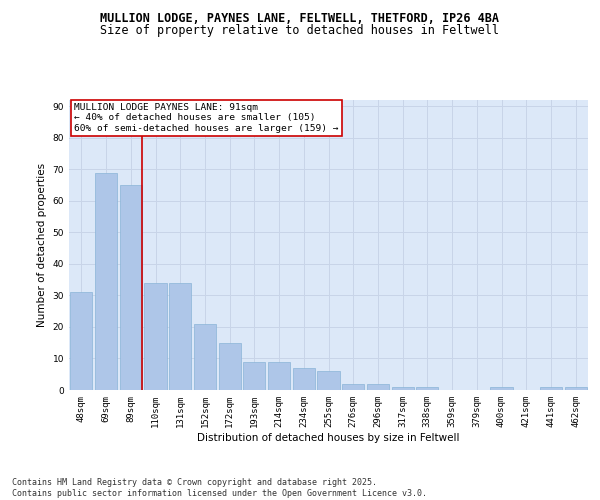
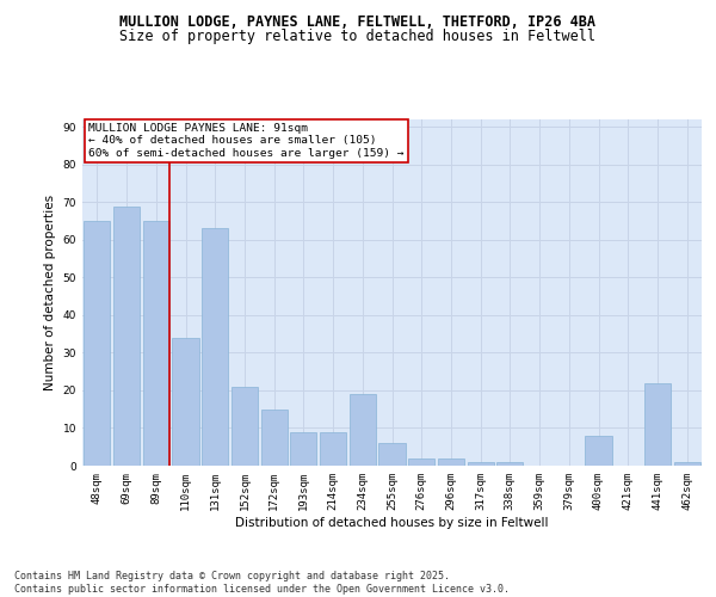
48sqm: 31 -> 65
131sqm: 34 -> 63
234sqm: 7 -> 19
400sqm: 1 -> 8
441sqm: 1 -> 22
